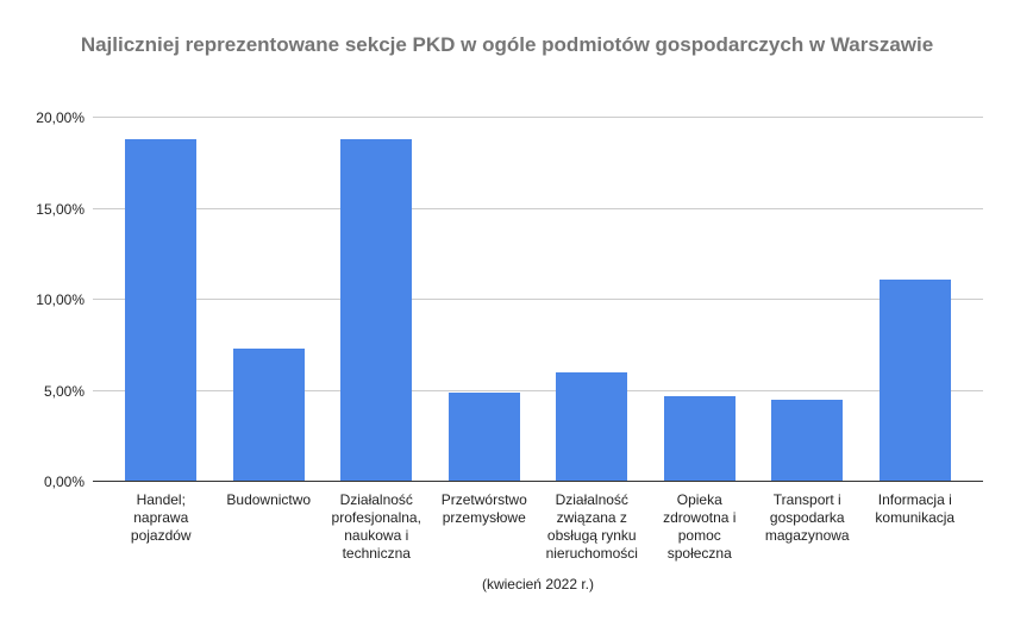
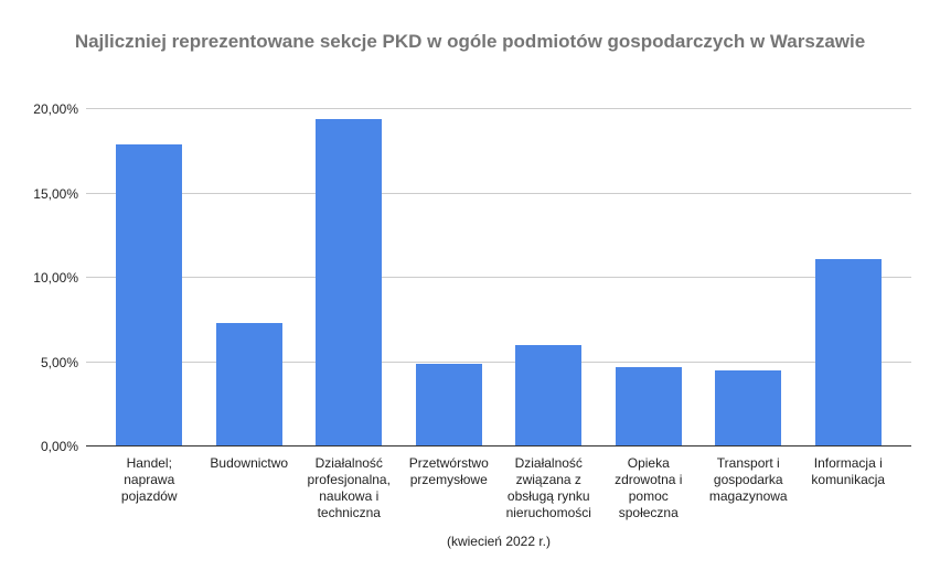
Handel; naprawa pojazdów: 18,8% -> 17,9%
Działalność profesjonalna, naukowa i techniczna: 18,8% -> 19,4%
